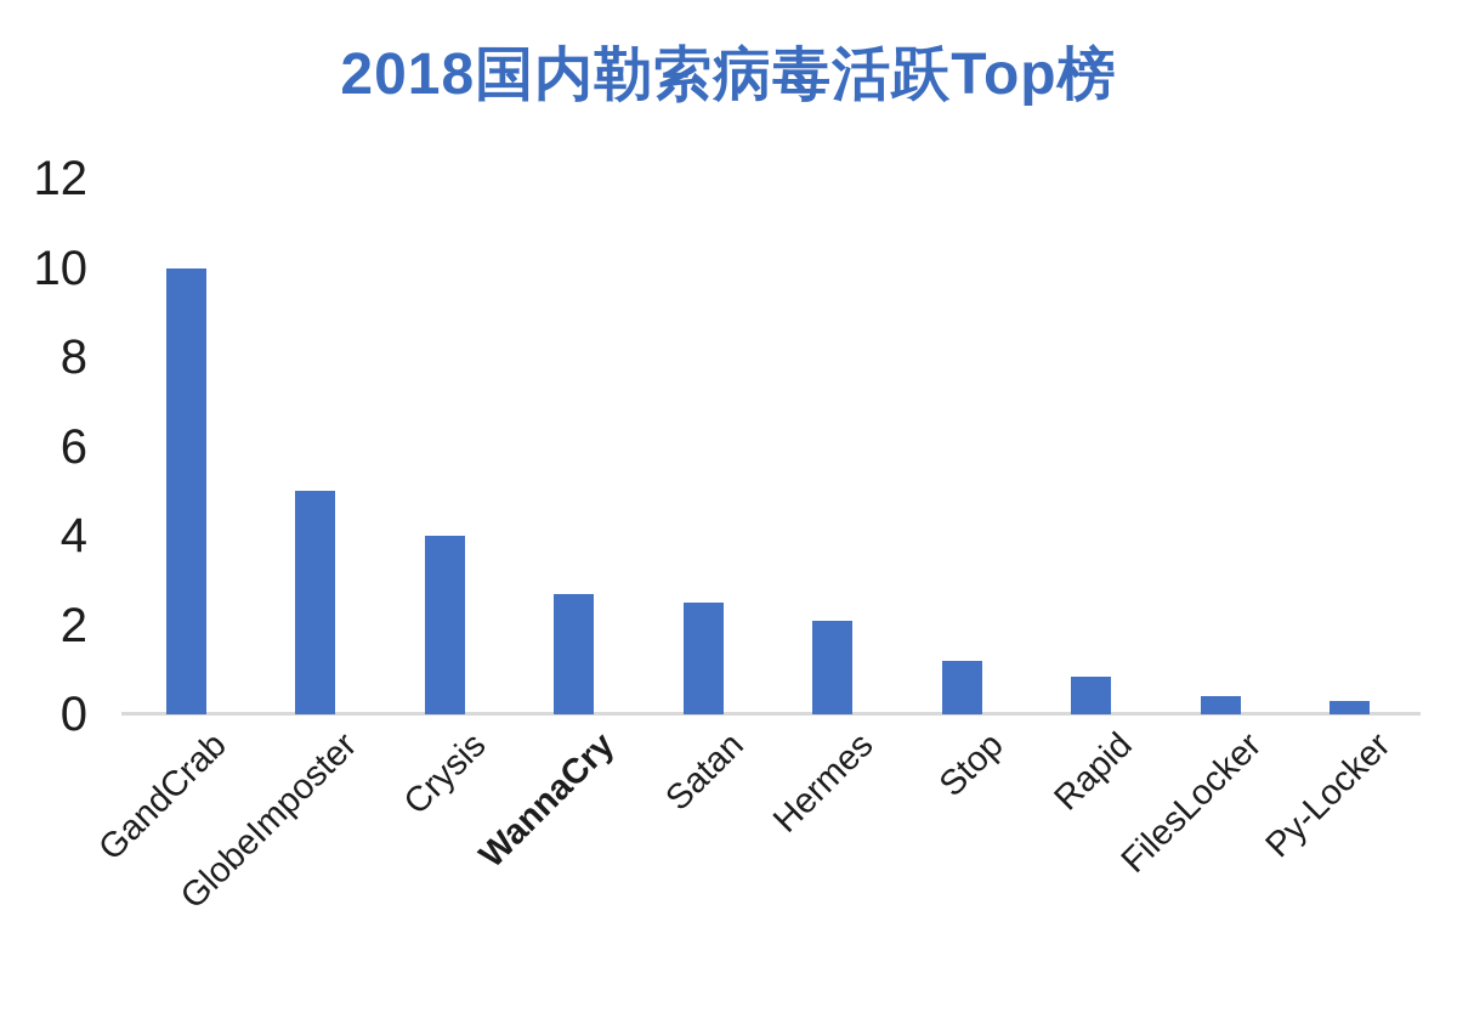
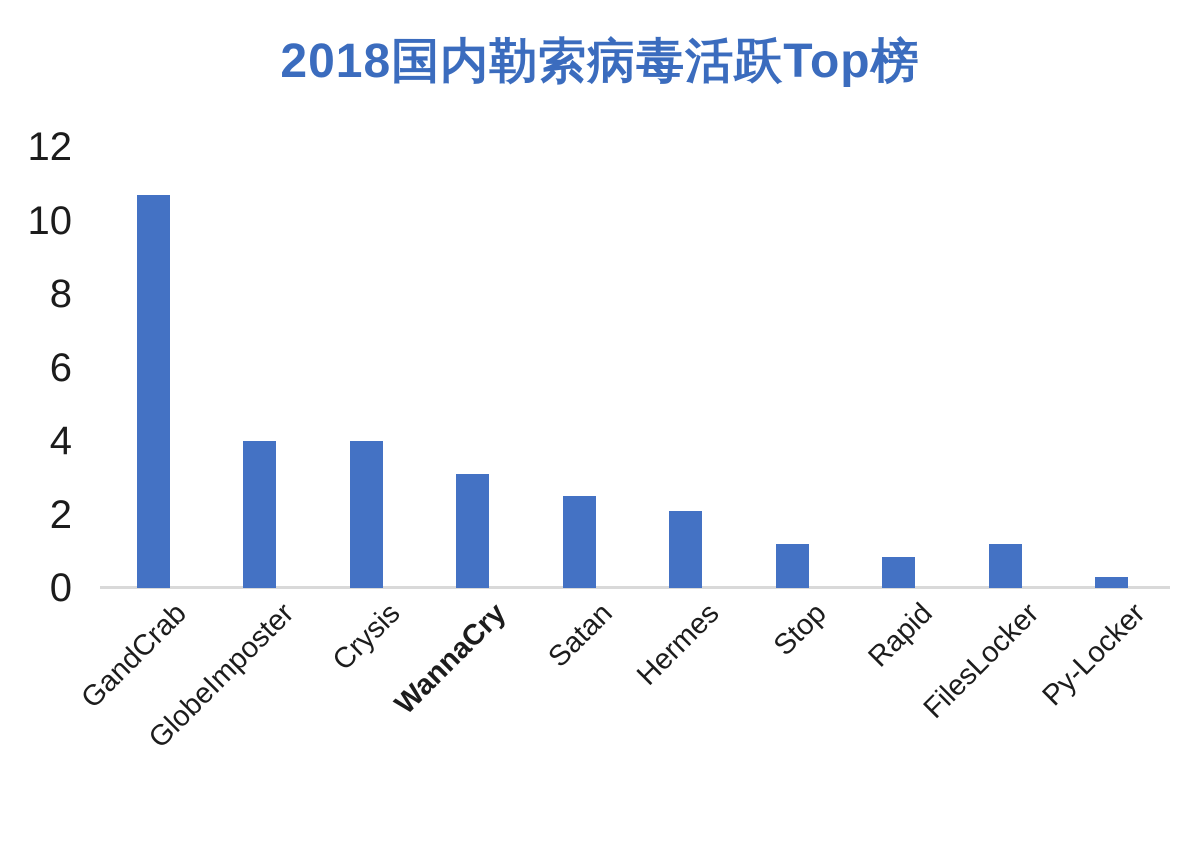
GandCrab: 10.0 -> 10.7
GlobeImposter: 5.0 -> 4.0
WannaCry: 2.7 -> 3.1
FilesLocker: 0.4 -> 1.2
